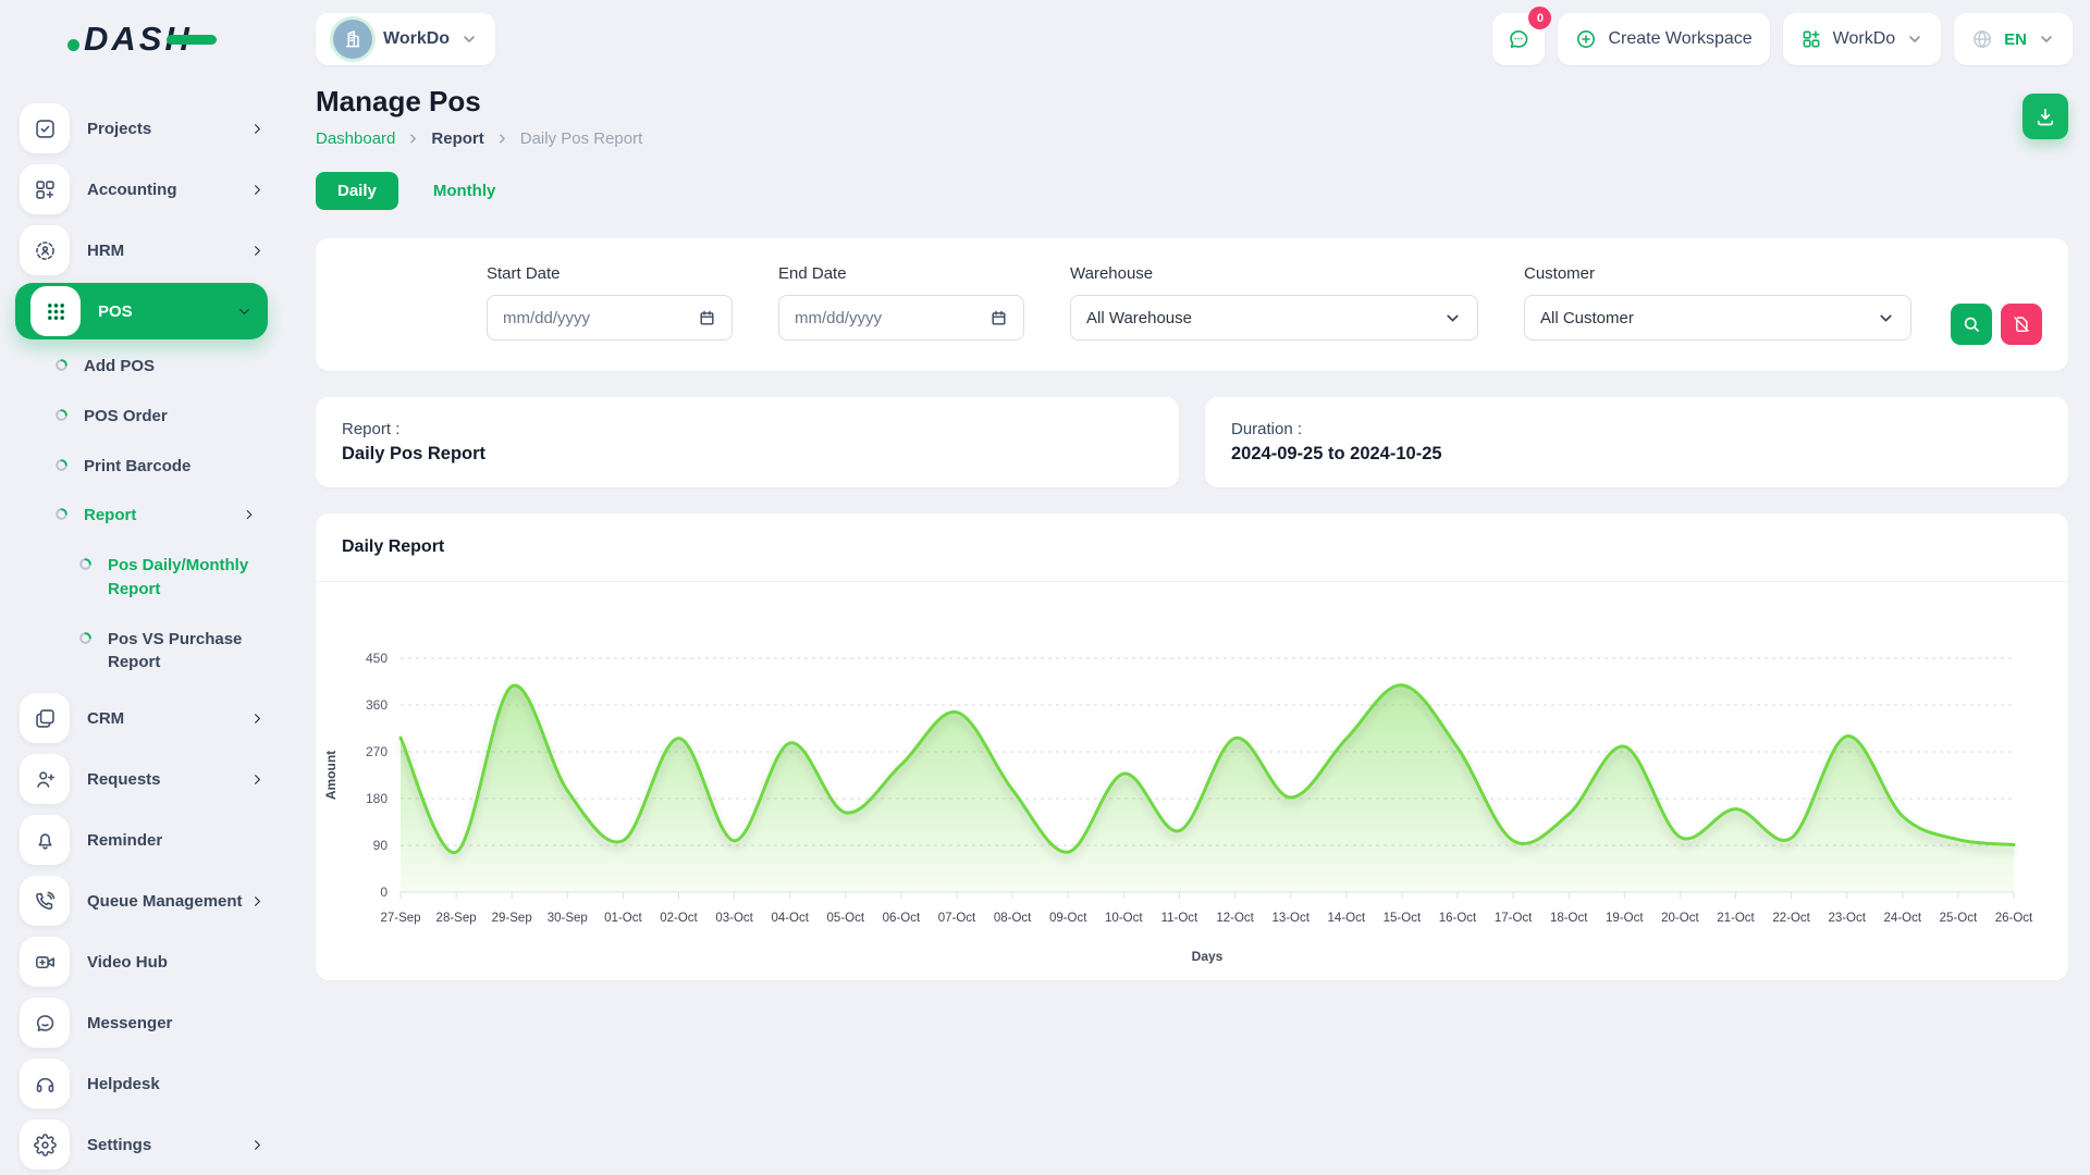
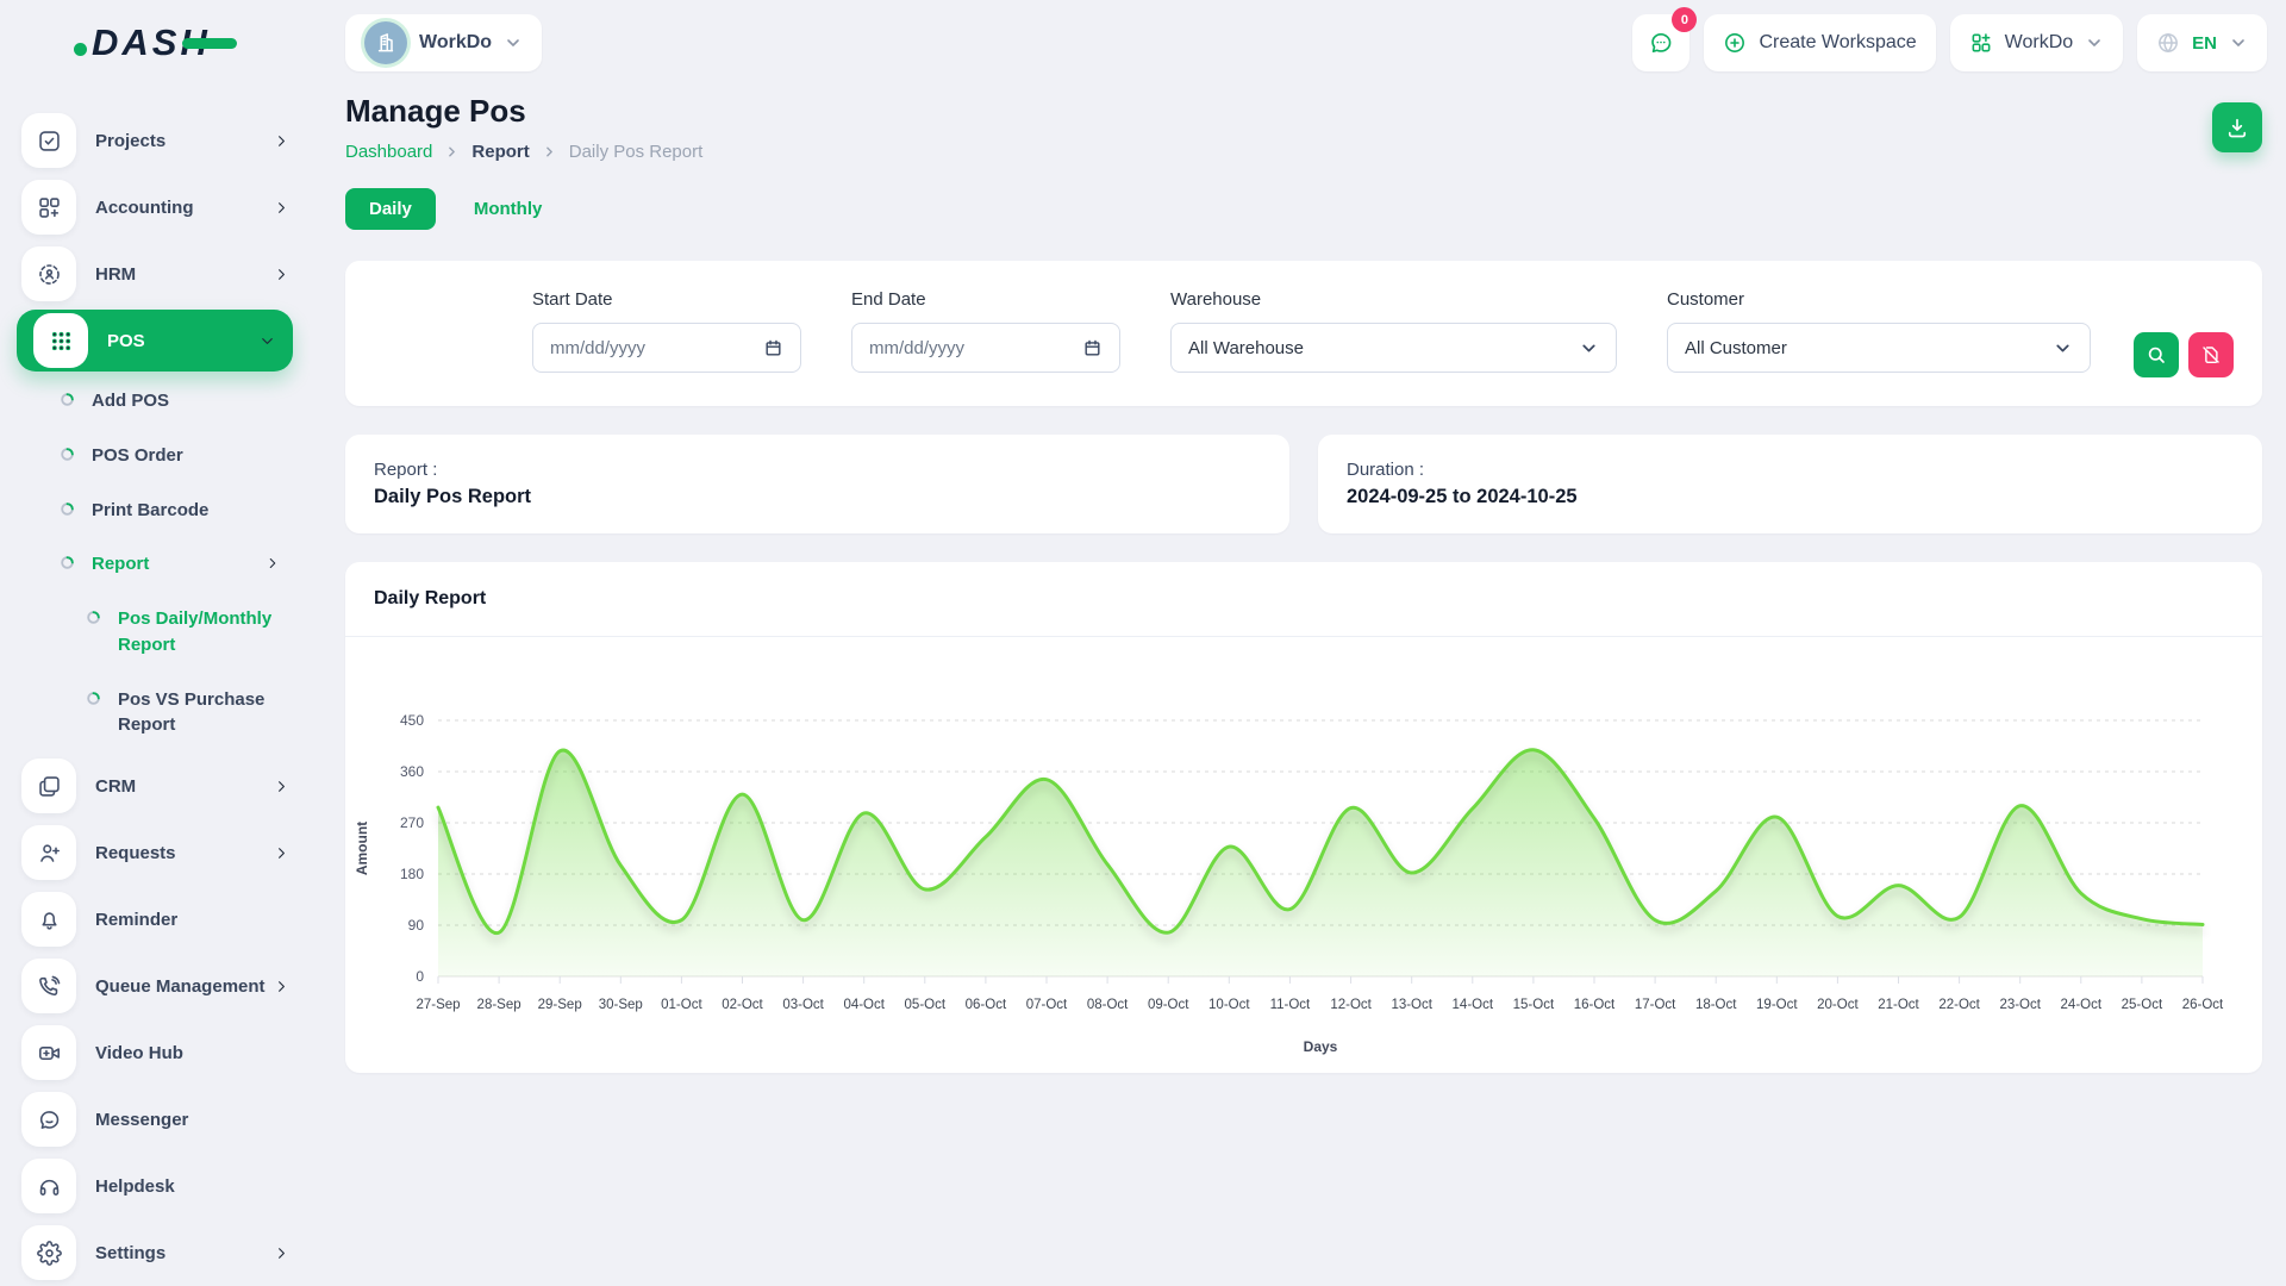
02-Oct: 300 -> 320
